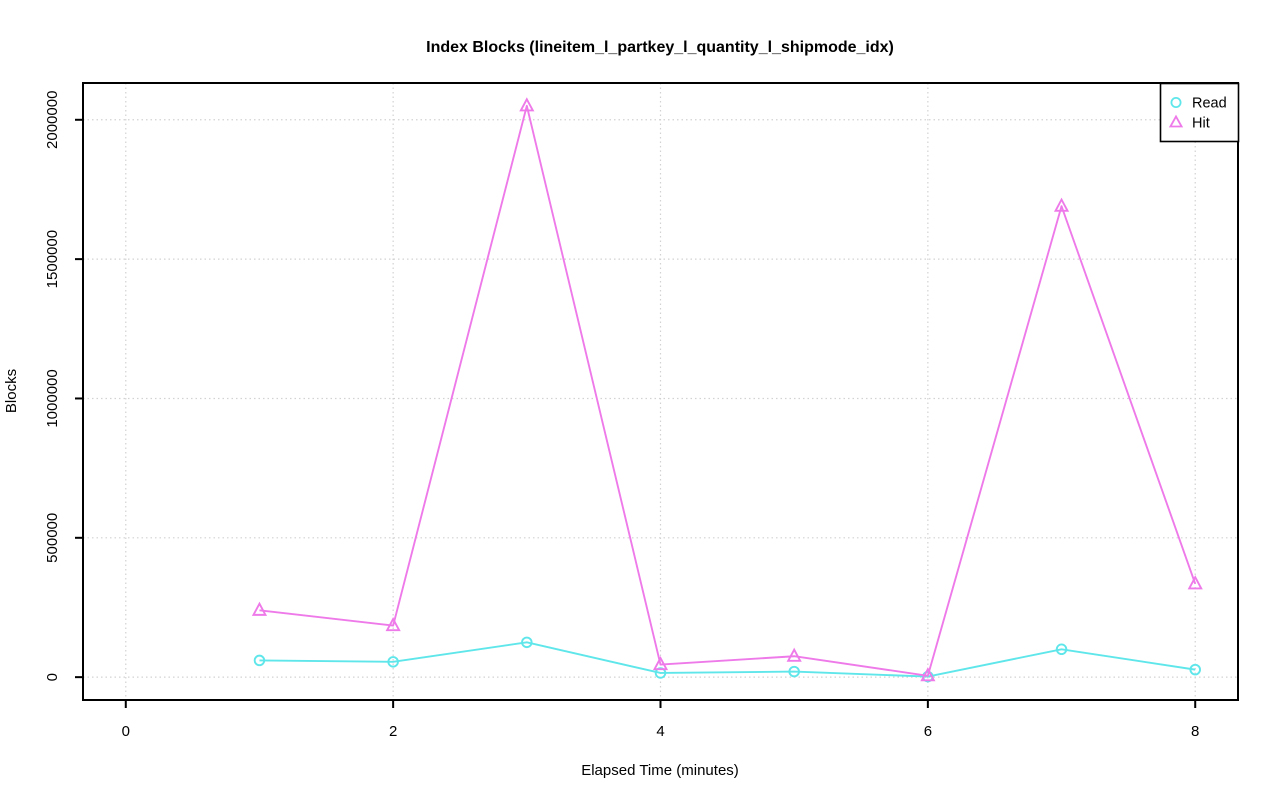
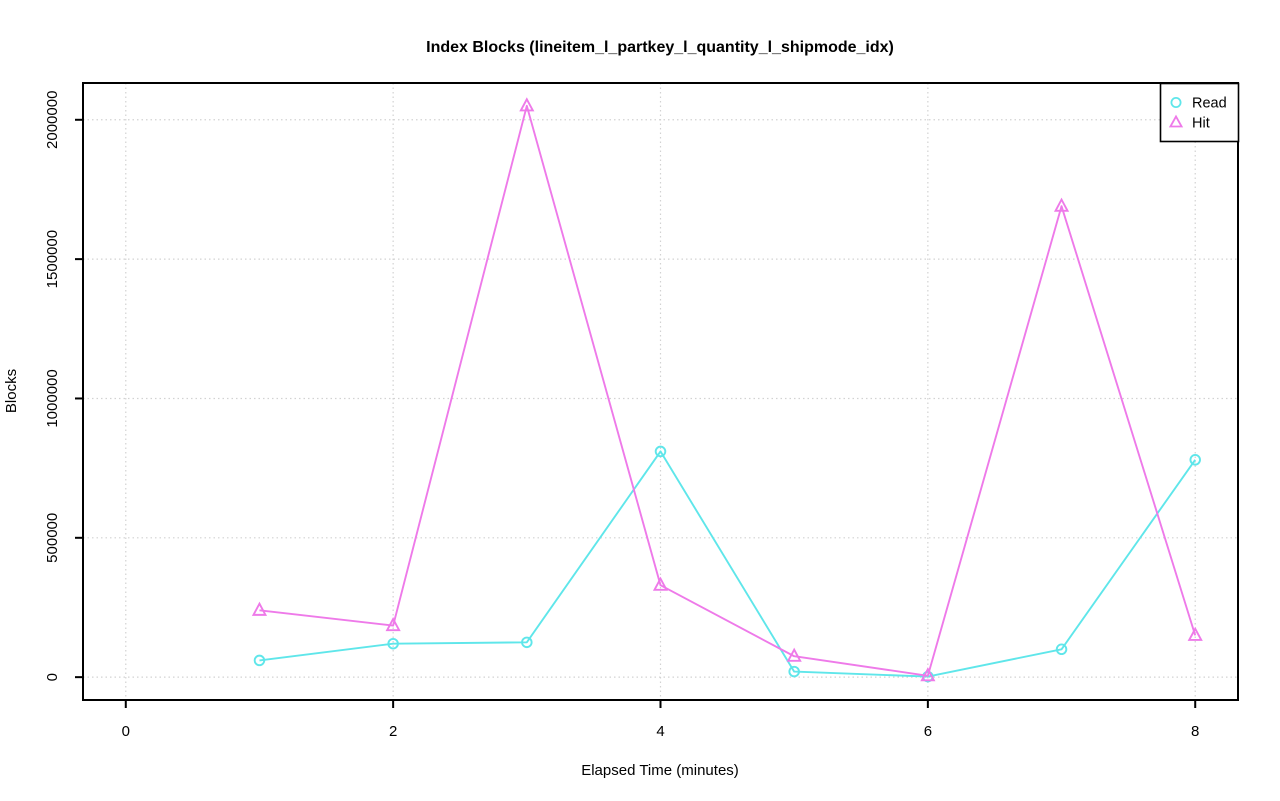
Read/2: 60000 -> 120000
Read/4: 20000 -> 810000
Hit/4: 40000 -> 330000
Read/8: 30000 -> 780000
Hit/8: 340000 -> 150000
